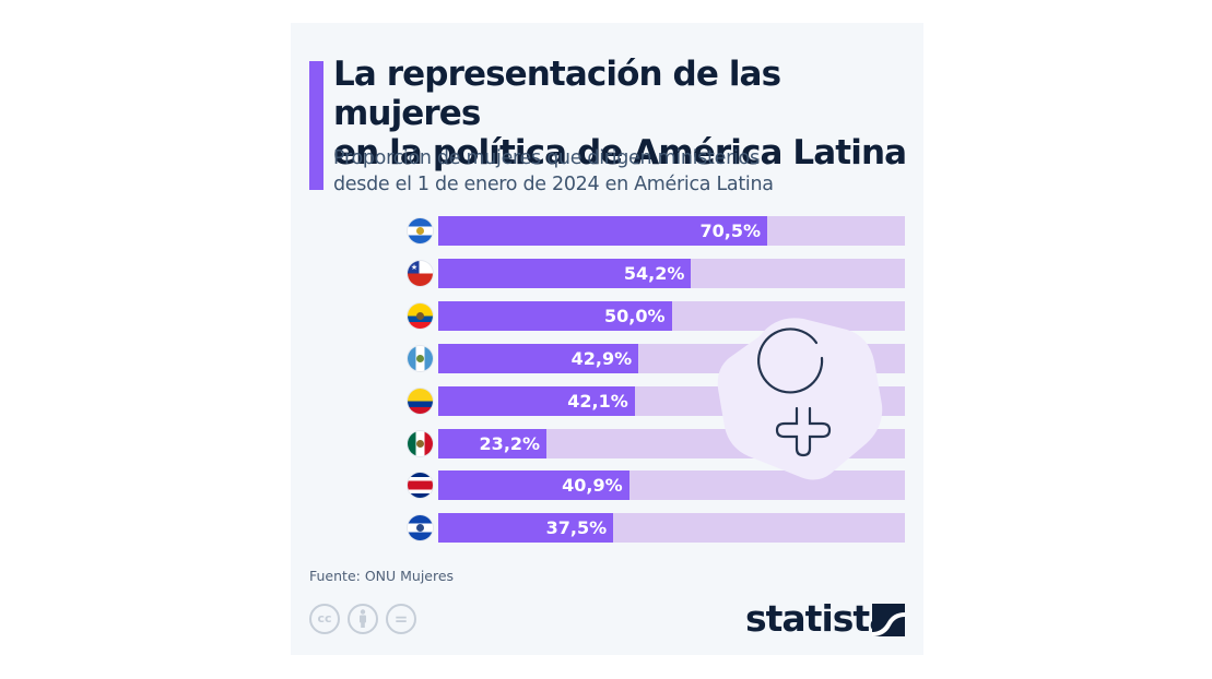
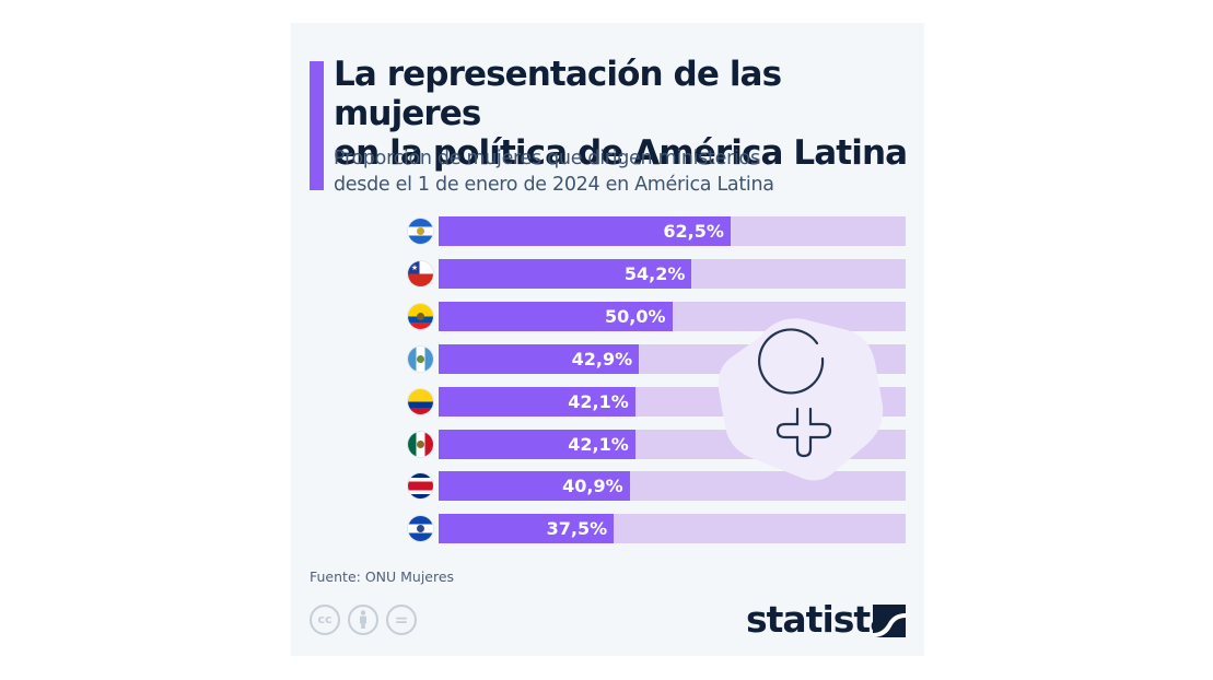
Nicaragua: 70,5% -> 62,5%
México: 23,2% -> 42,1%
